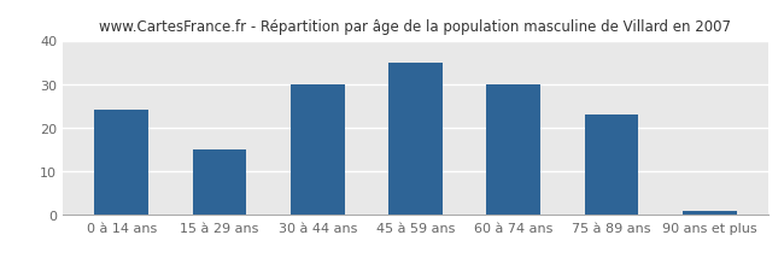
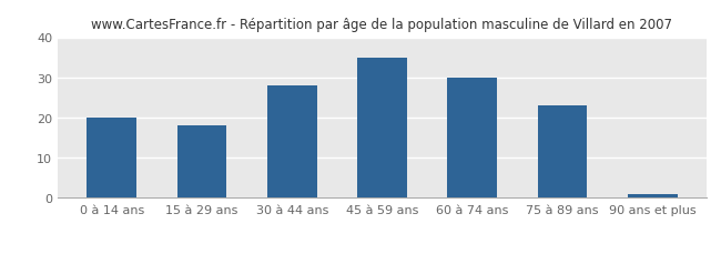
0 à 14 ans: 24 -> 20
15 à 29 ans: 15 -> 18
30 à 44 ans: 30 -> 28
